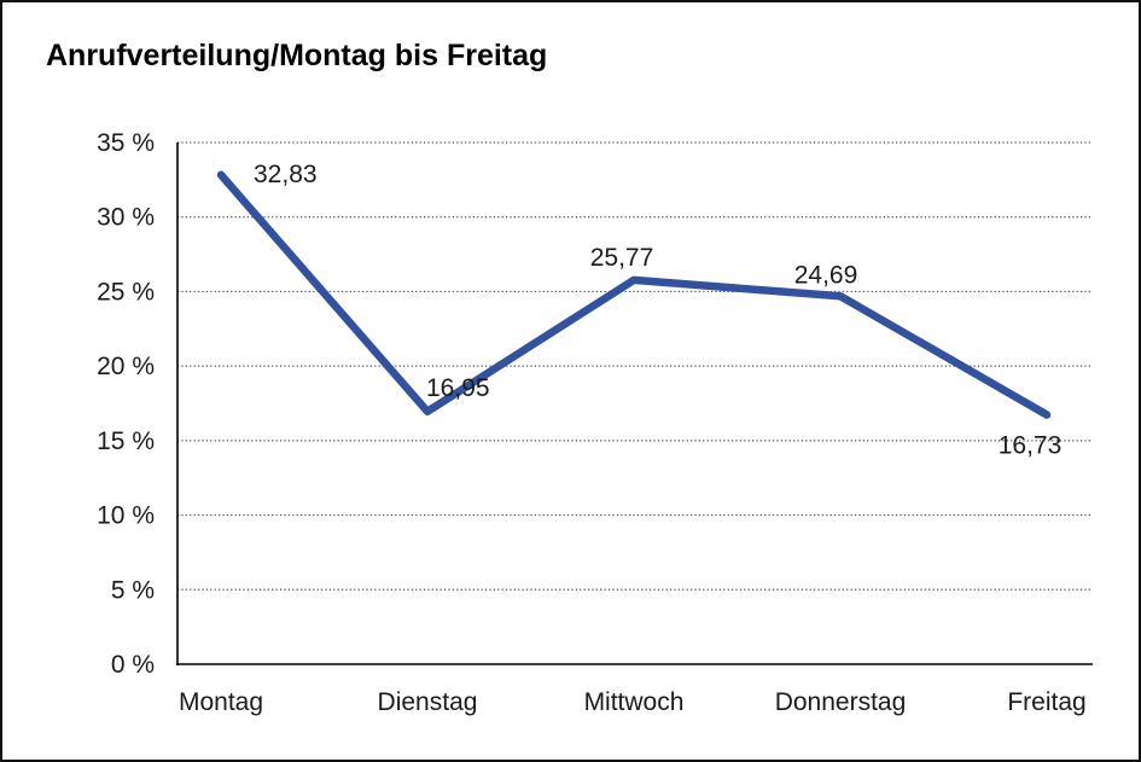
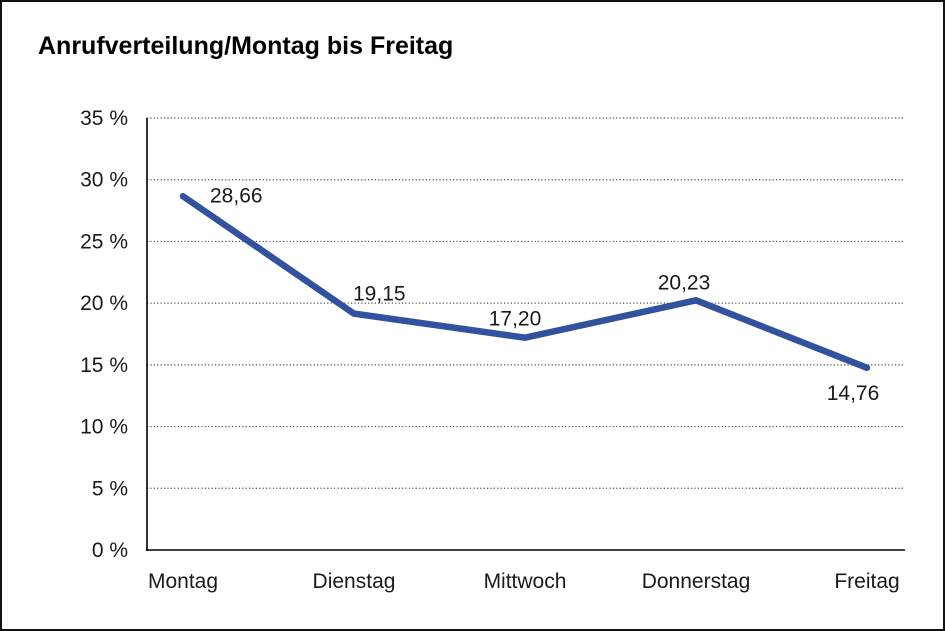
Montag: 32,83 -> 28,66
Dienstag: 16,95 -> 19,15
Mittwoch: 25,77 -> 17,20
Donnerstag: 24,69 -> 20,23
Freitag: 16,73 -> 14,76
